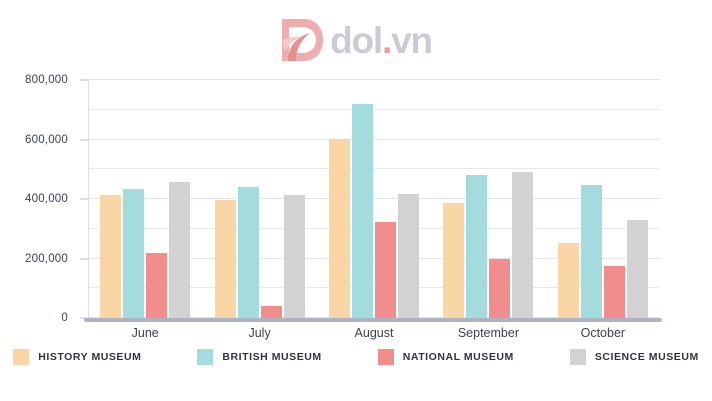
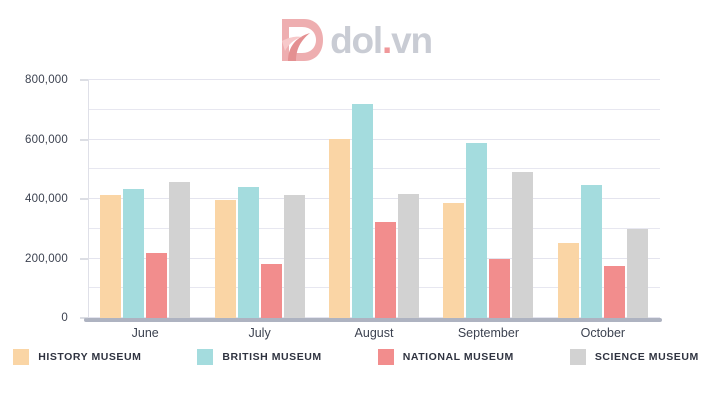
NATIONAL MUSEUM/July: 40000 -> 180000
BRITISH MUSEUM/September: 480000 -> 590000
SCIENCE MUSEUM/October: 330000 -> 300000
